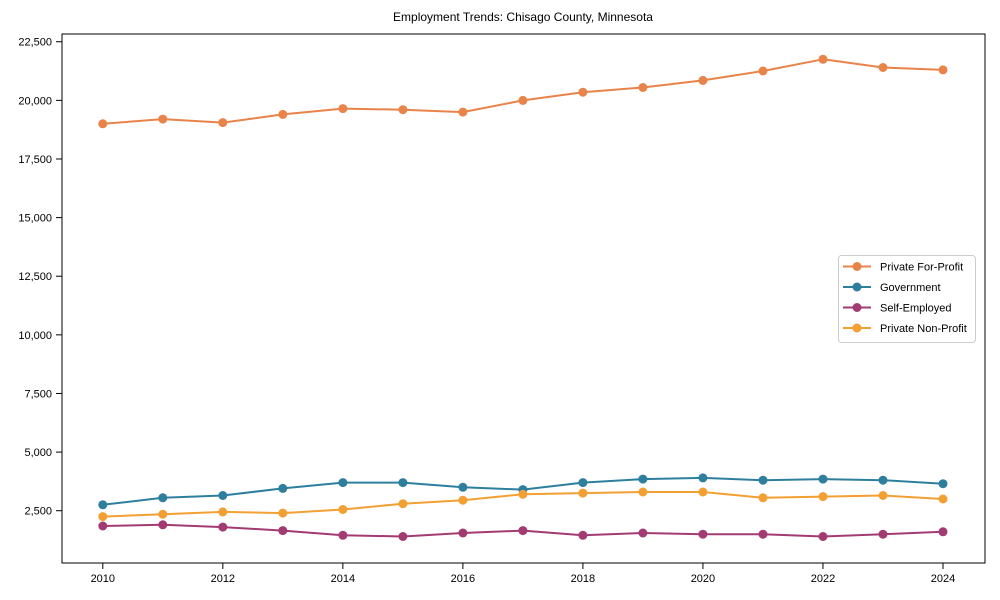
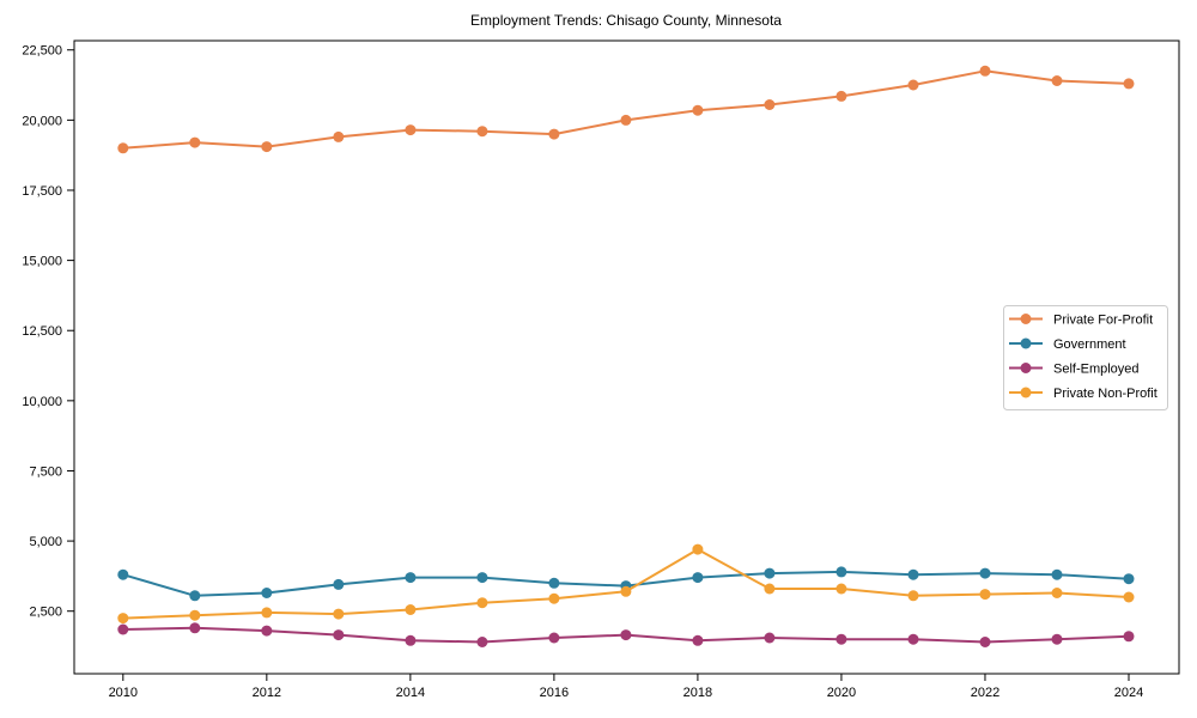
Government/2010: 2800 -> 3800
Private Non-Profit/2018: 3200 -> 4700
